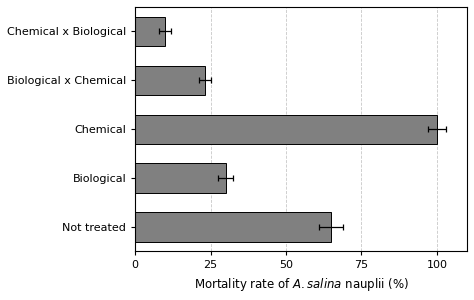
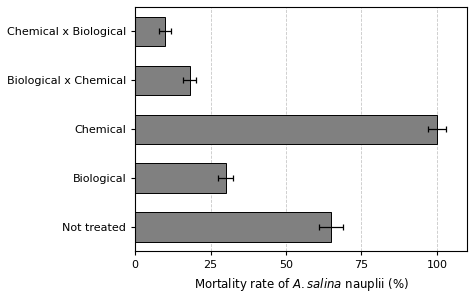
Biological x Chemical: 23 -> 18
